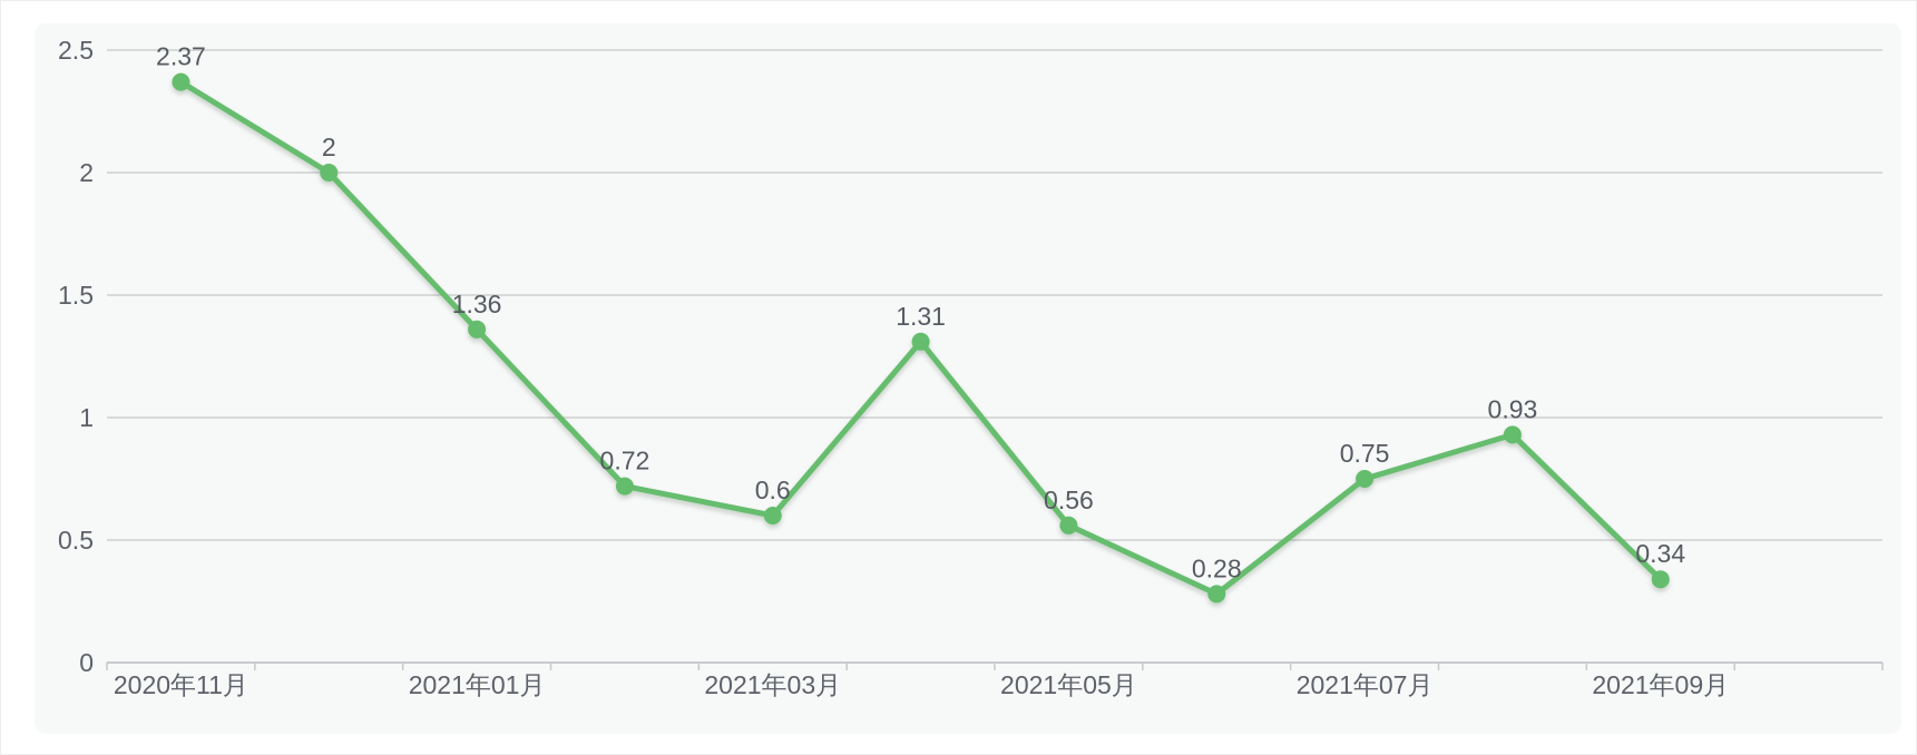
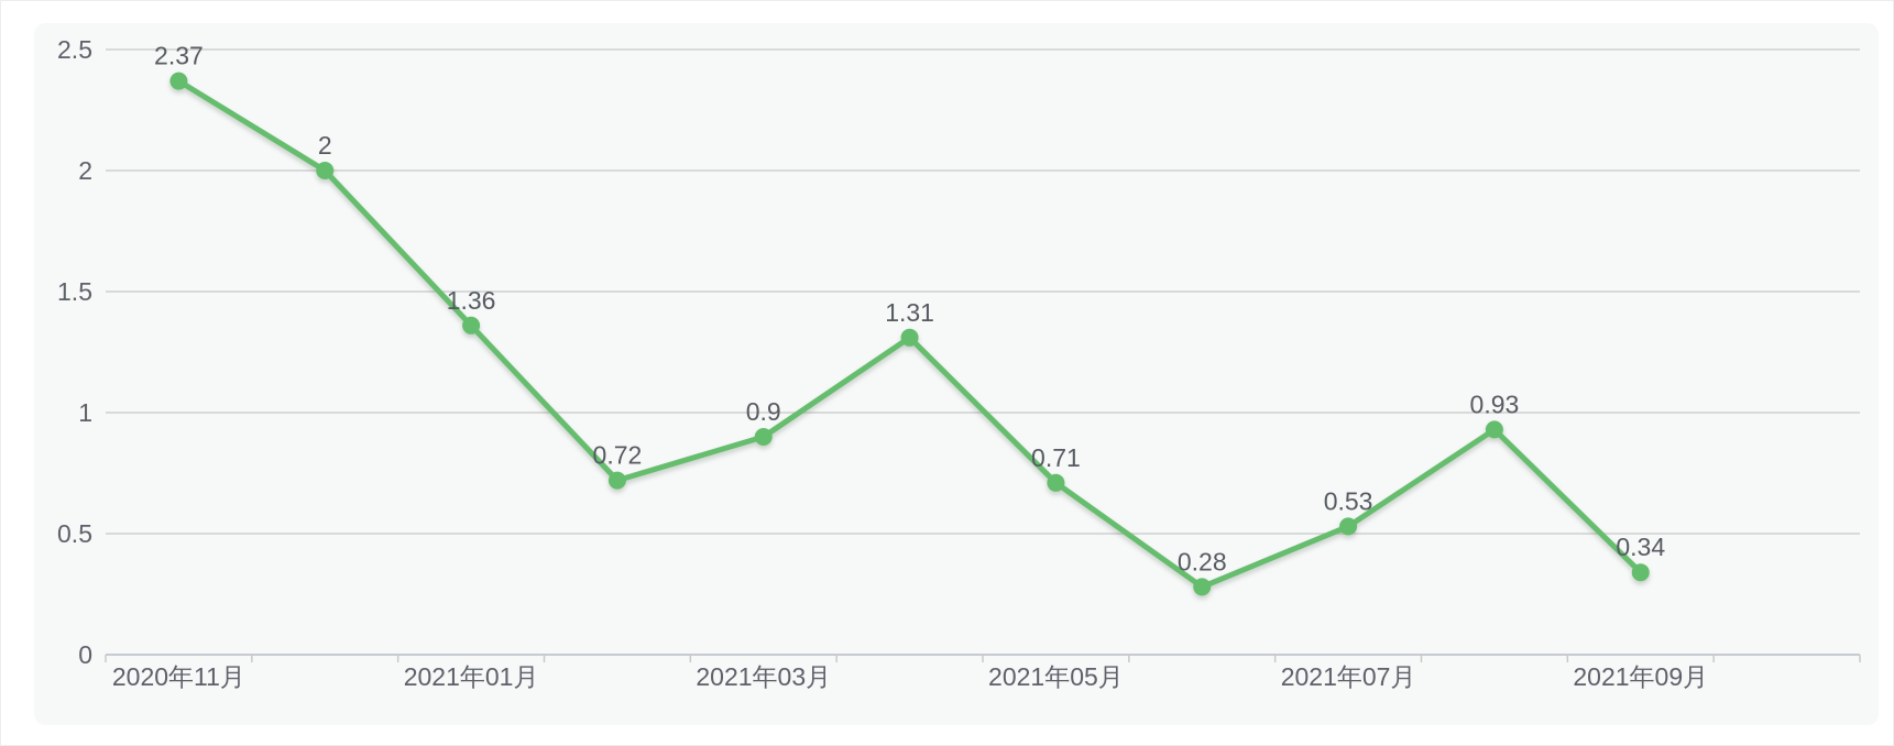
2021年03月: 0.6 -> 0.9
2021年05月: 0.56 -> 0.71
2021年07月: 0.75 -> 0.53
